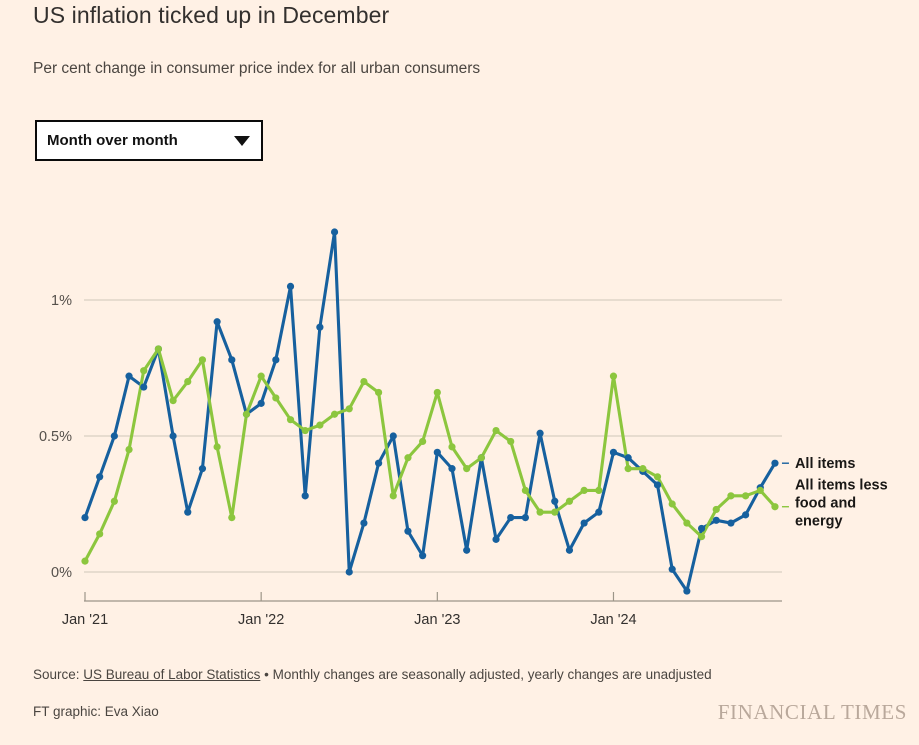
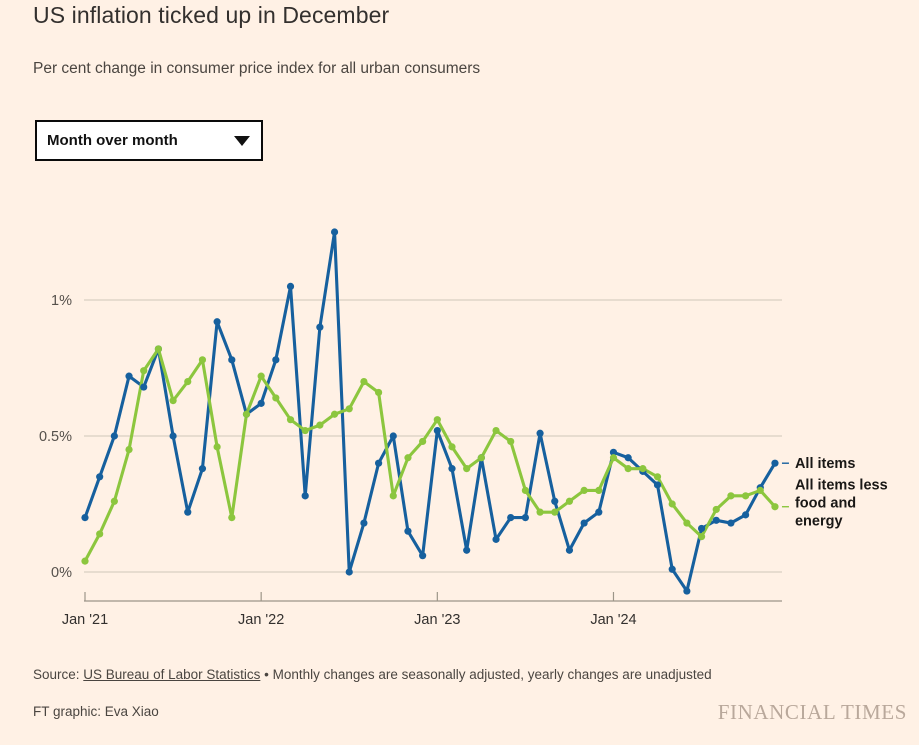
All items/Jan '23: 0.44% -> 0.52%
All items less food and energy/Jan '23: 0.66% -> 0.56%
All items less food and energy/Jan '24: 0.72% -> 0.42%
